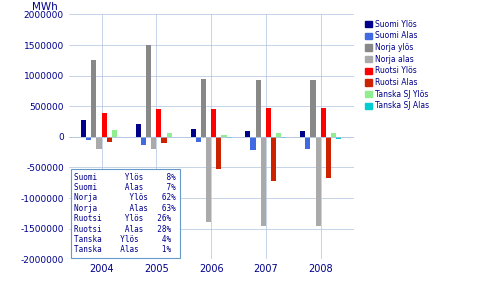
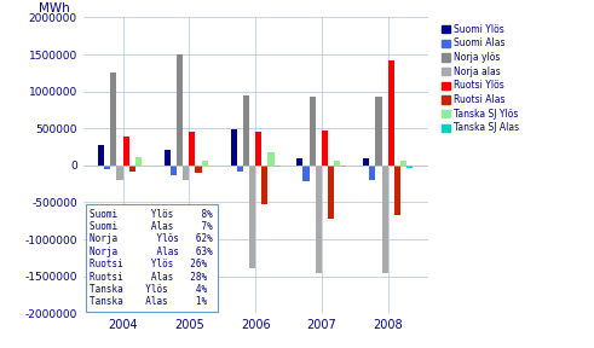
Suomi Ylös/2006: 130000 -> 480000
Tanska SJ Ylös/2006: 30000 -> 180000
Ruotsi Ylös/2008: 470000 -> 1420000
